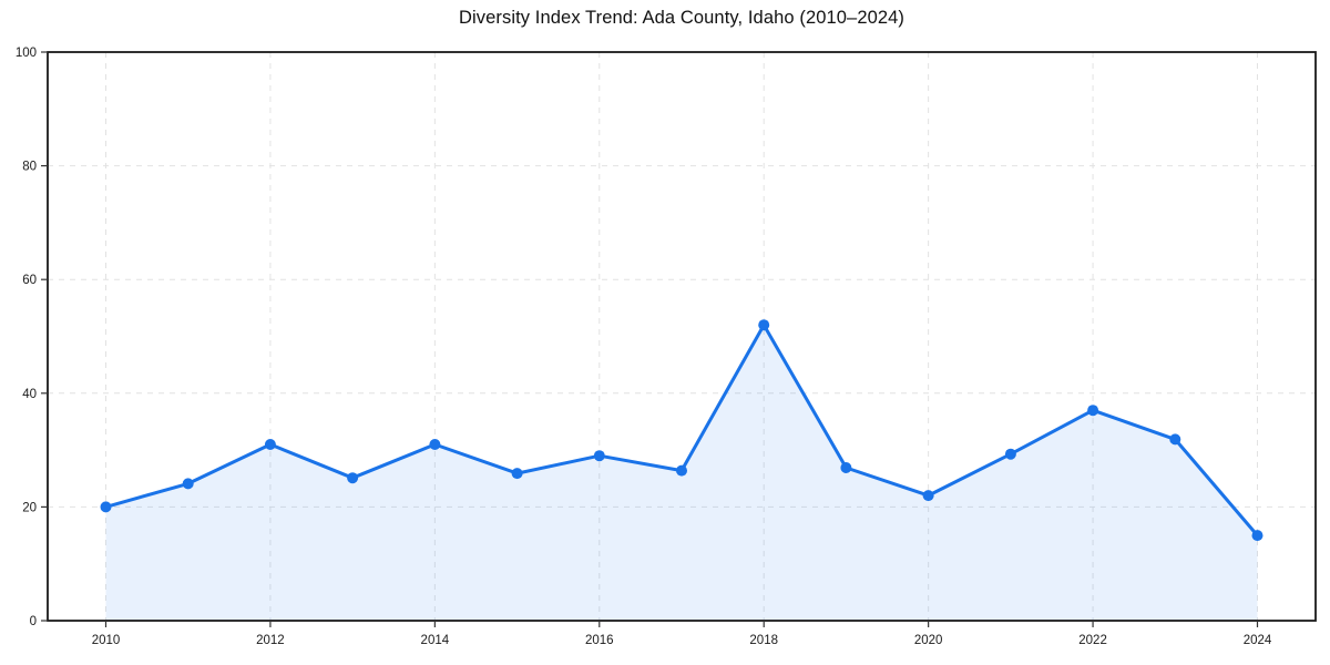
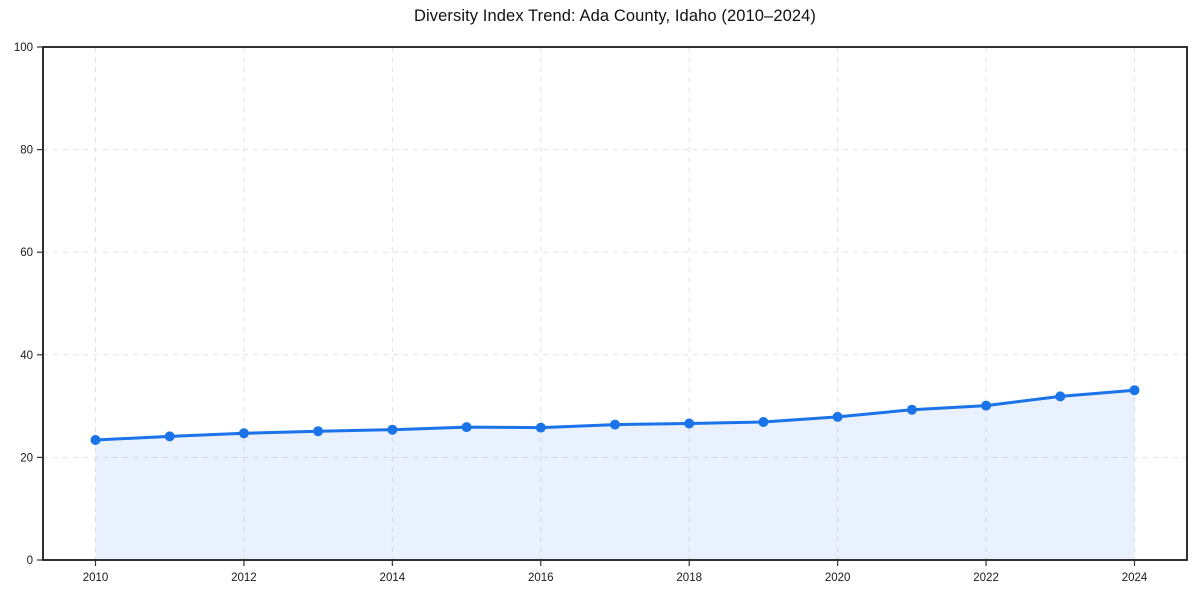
2010: 20 -> 23
2012: 31 -> 25
2014: 31 -> 25
2016: 29 -> 26
2018: 52 -> 27
2020: 22 -> 28
2022: 37 -> 30
2024: 15 -> 33
